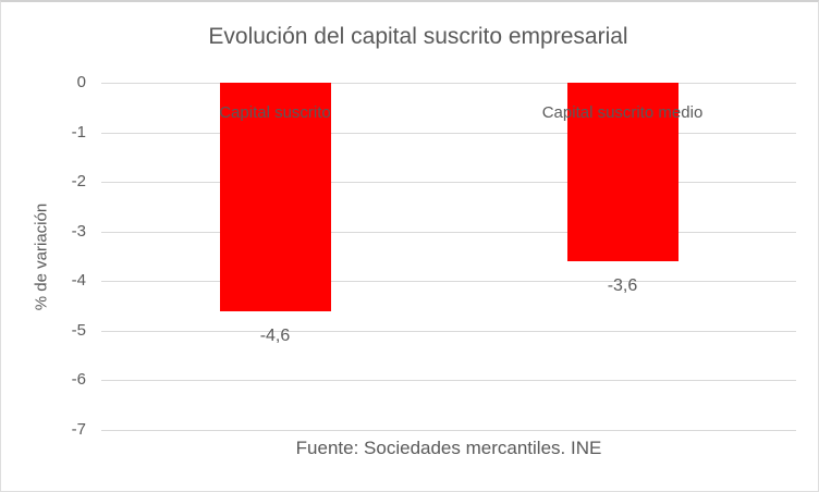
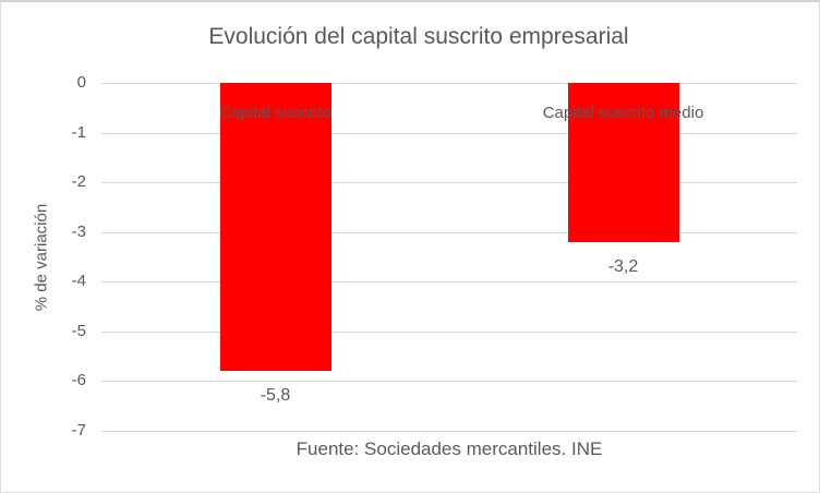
Capital suscrito: -4,6 -> -5,8
Capital suscrito medio: -3,6 -> -3,2
